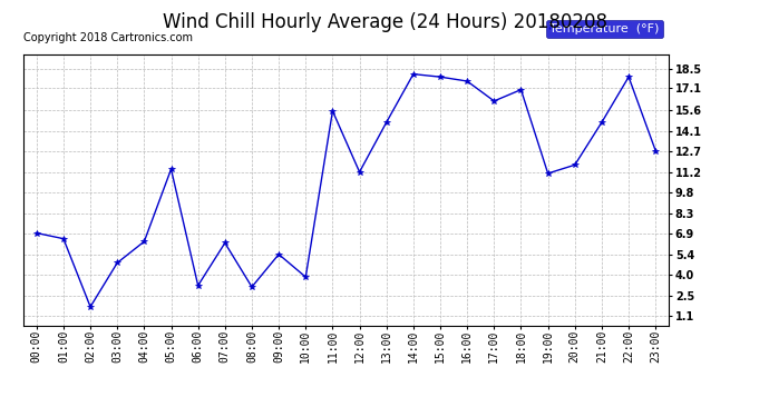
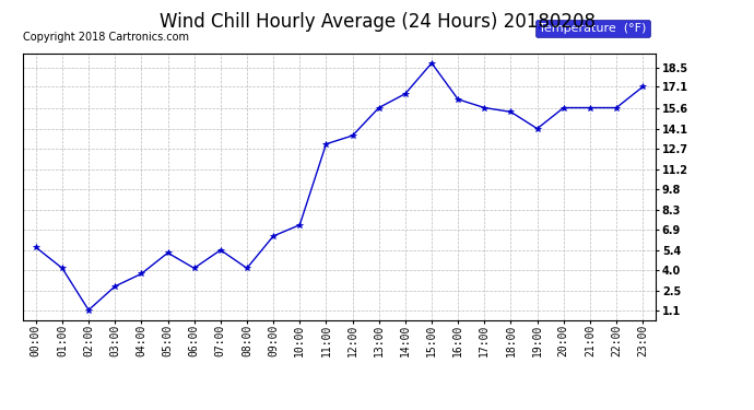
00:00: 6.9 -> 5.6
01:00: 6.5 -> 4.1
02:00: 1.7 -> 1.1
03:00: 4.8 -> 2.8
04:00: 6.3 -> 3.7
05:00: 11.4 -> 5.2
06:00: 3.2 -> 4.1
07:00: 6.2 -> 5.4
08:00: 3.1 -> 4.1
09:00: 5.4 -> 6.4
10:00: 3.8 -> 7.2
11:00: 15.5 -> 13.0
12:00: 11.2 -> 13.6
13:00: 14.7 -> 15.6
14:00: 18.1 -> 16.6
15:00: 17.9 -> 18.8
16:00: 17.6 -> 16.2
17:00: 16.2 -> 15.6
18:00: 17.0 -> 15.3
19:00: 11.1 -> 14.1
20:00: 11.7 -> 15.6
21:00: 14.7 -> 15.6
22:00: 17.9 -> 15.6
23:00: 12.7 -> 17.1
